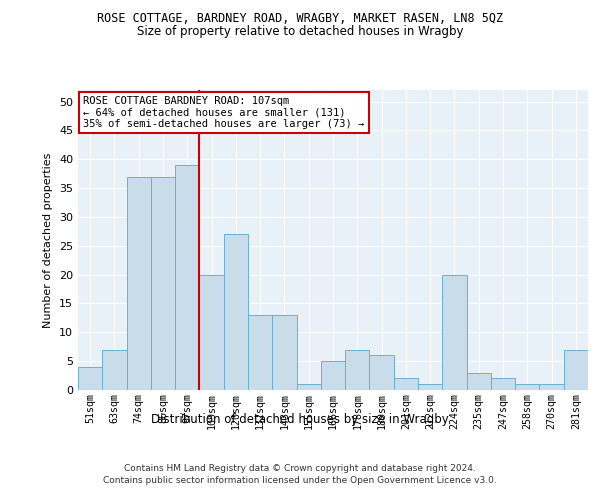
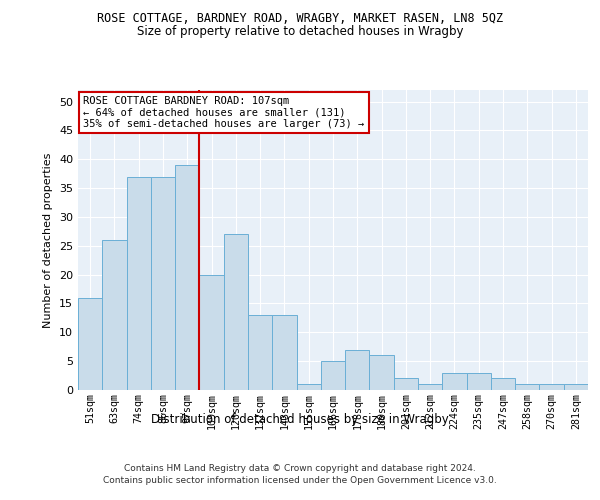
51sqm: 4 -> 16
63sqm: 7 -> 26
224sqm: 20 -> 3
281sqm: 7 -> 1
